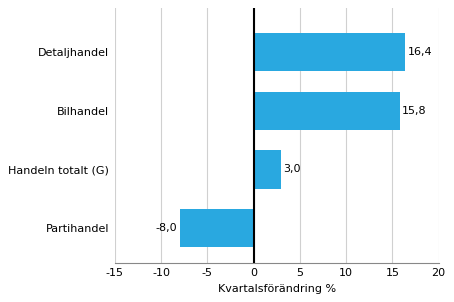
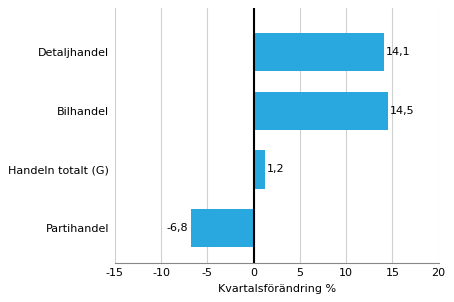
Detaljhandel: 16,4 -> 14,1
Bilhandel: 15,8 -> 14,5
Handeln totalt (G): 3,0 -> 1,2
Partihandel: -8,0 -> -6,8
